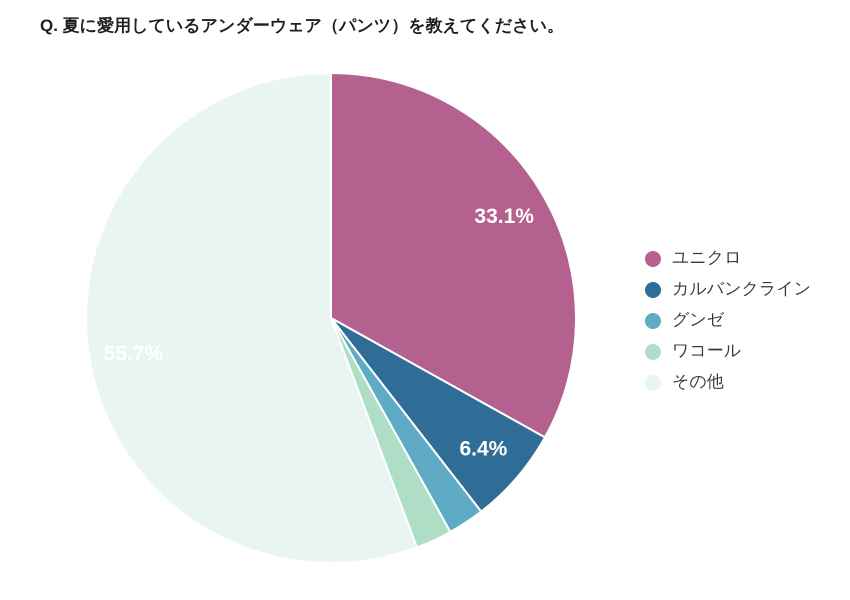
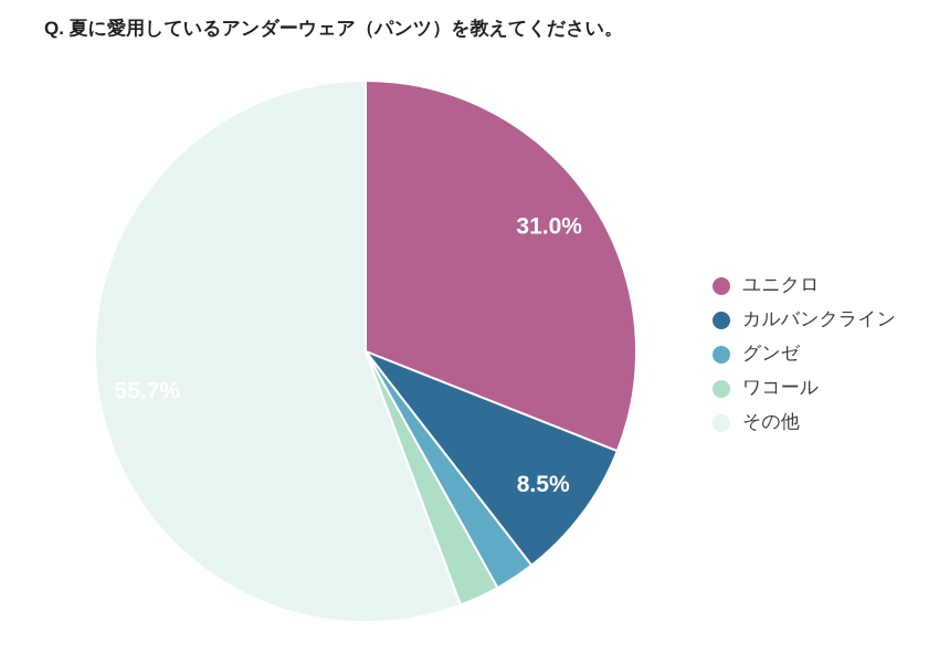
ユニクロ: 33.1% -> 31.0%
カルバンクライン: 6.4% -> 8.5%
